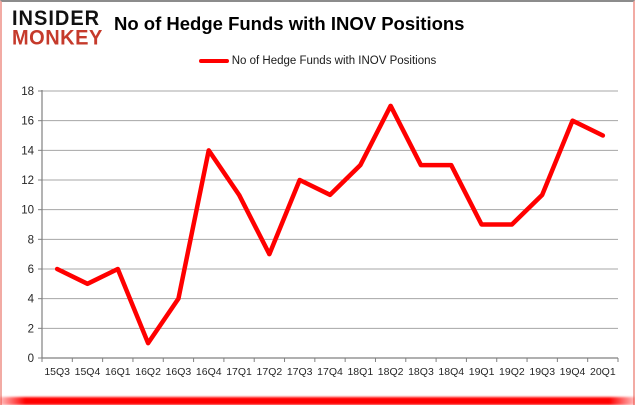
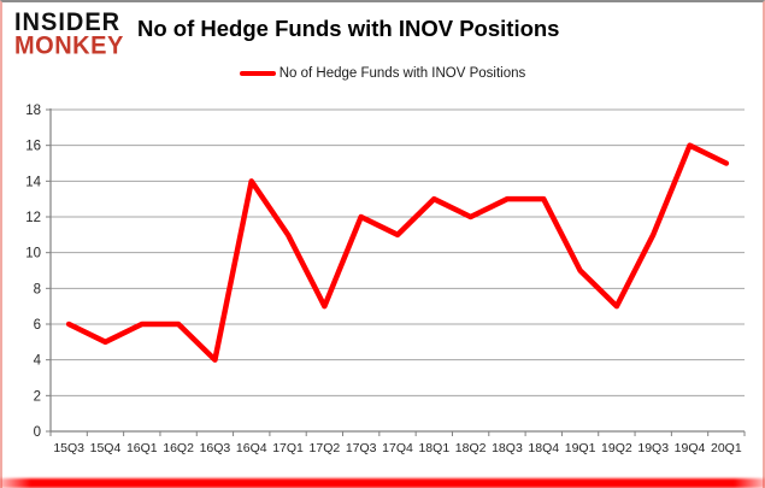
16Q2: 1 -> 6
18Q2: 17 -> 12
19Q2: 9 -> 7
